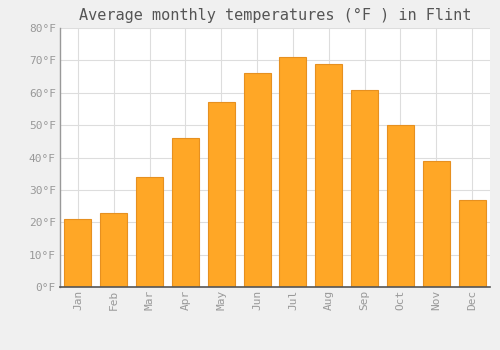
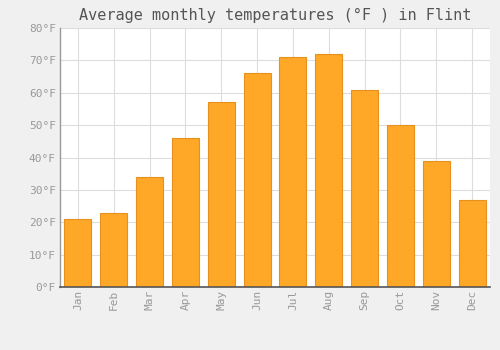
Aug: 69°F -> 72°F
